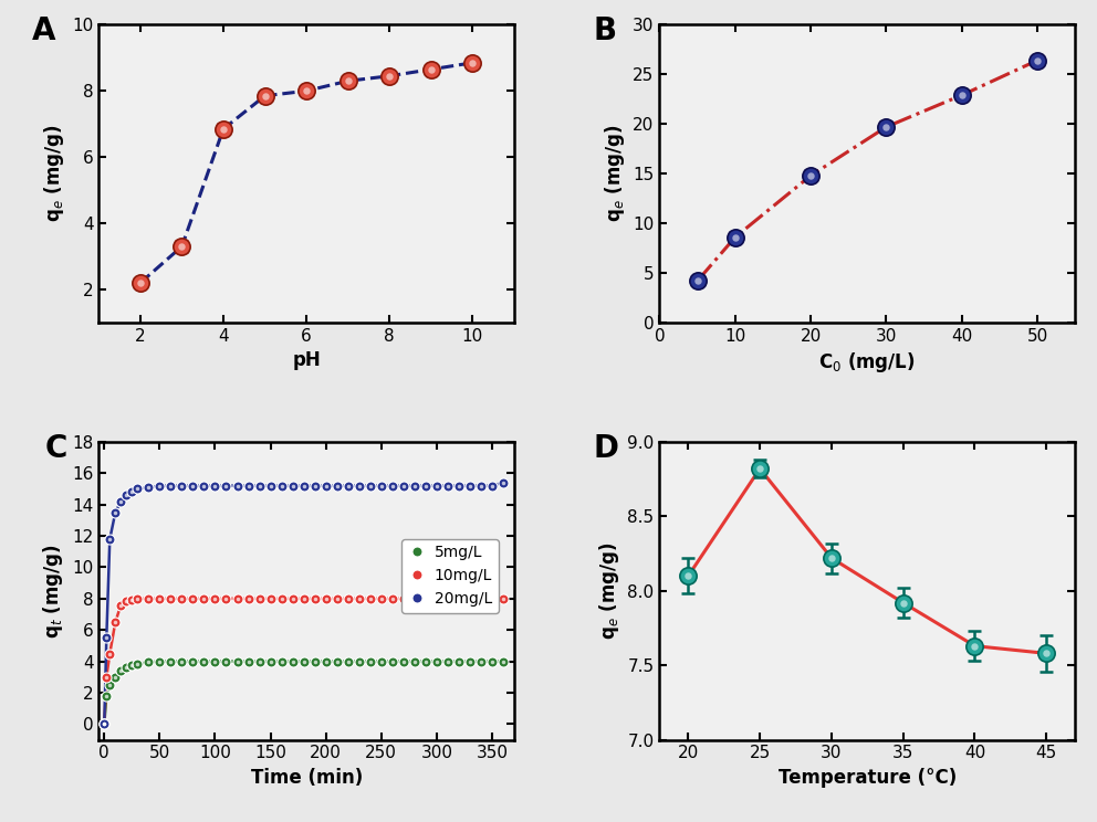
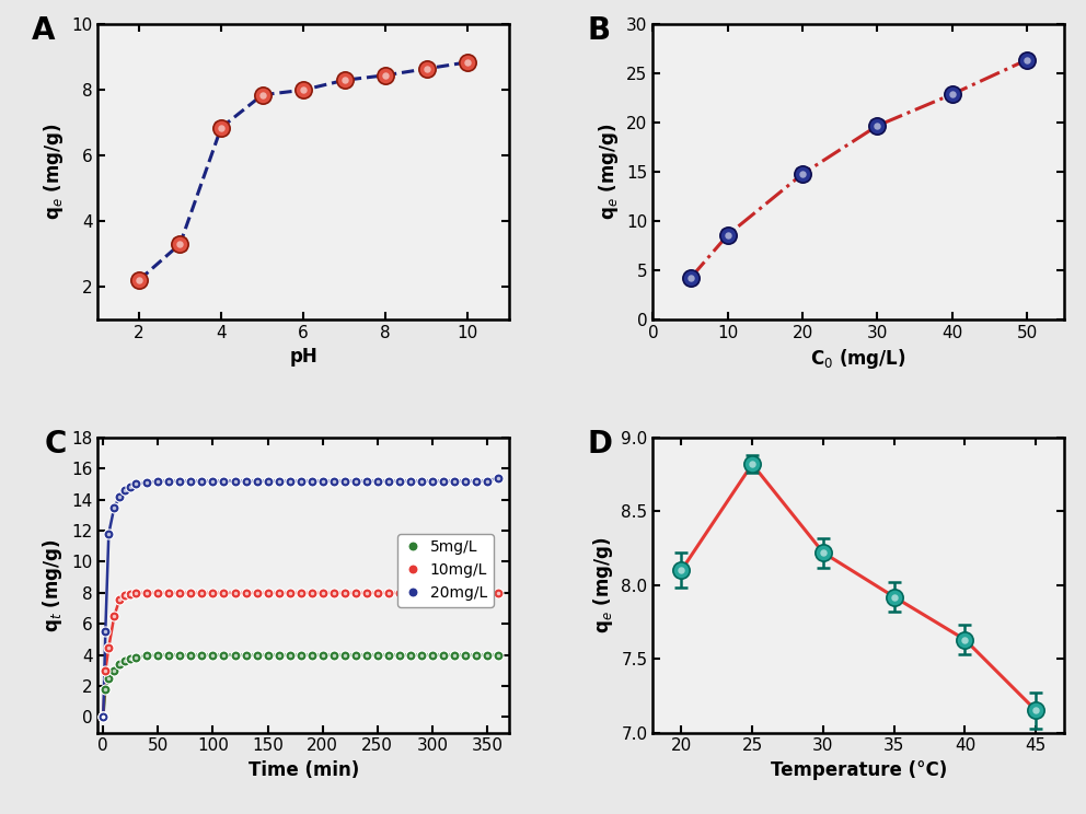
45: 7.58 -> 7.15
